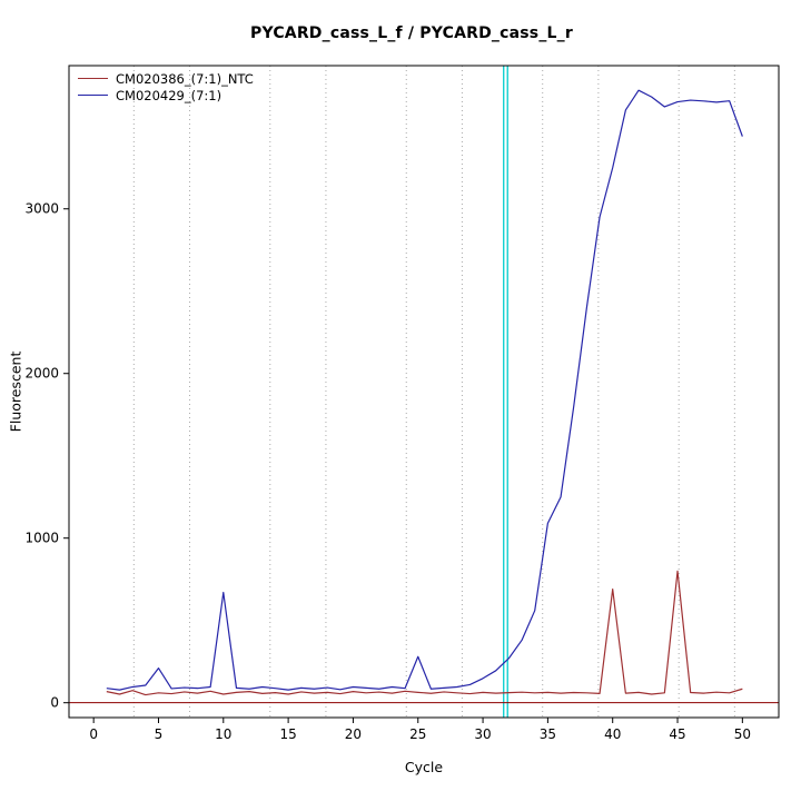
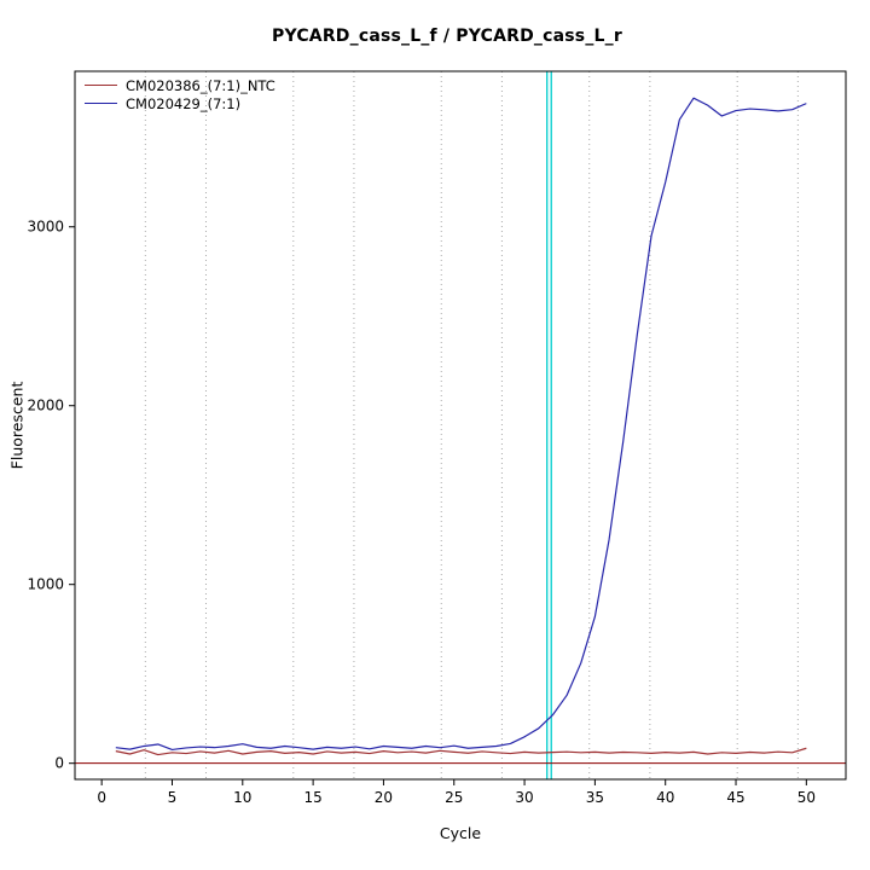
CM020429_(7:1)/5: 210 -> 80
CM020429_(7:1)/10: 670 -> 110
CM020429_(7:1)/25: 280 -> 100
CM020429_(7:1)/35: 1090 -> 820
CM020386_(7:1)_NTC/40: 690 -> 60
CM020386_(7:1)_NTC/45: 800 -> 60
CM020429_(7:1)/50: 3440 -> 3690
